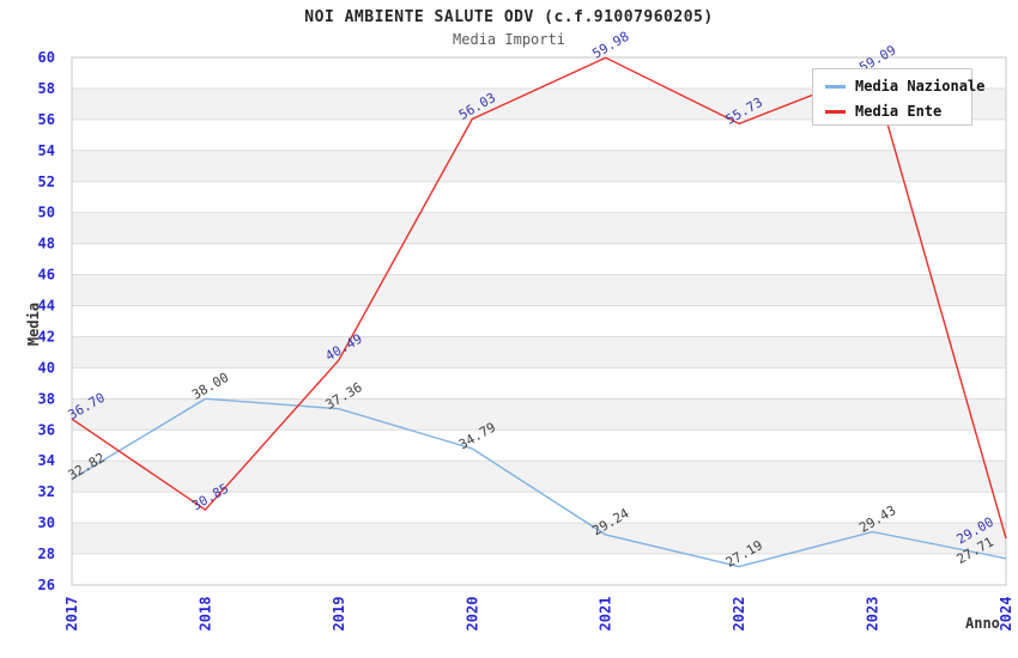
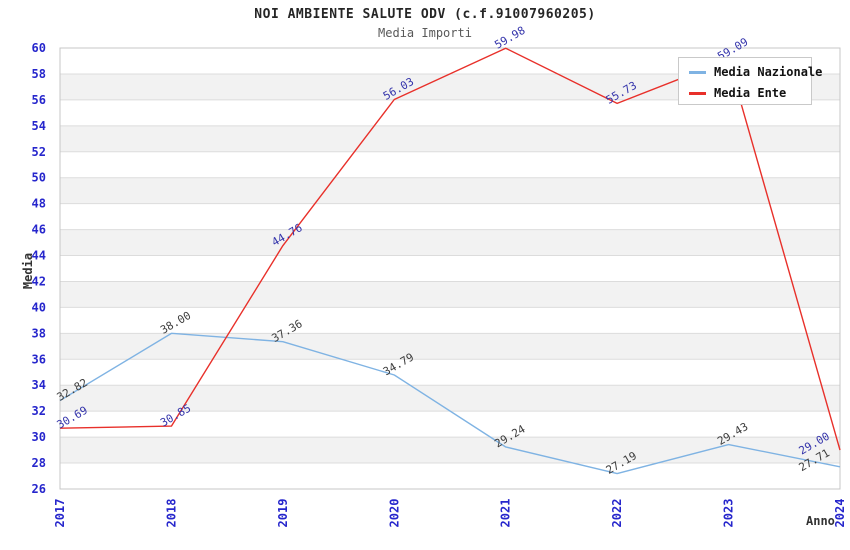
Media Ente/2017: 36.70 -> 30.69
Media Ente/2019: 40.49 -> 44.76
